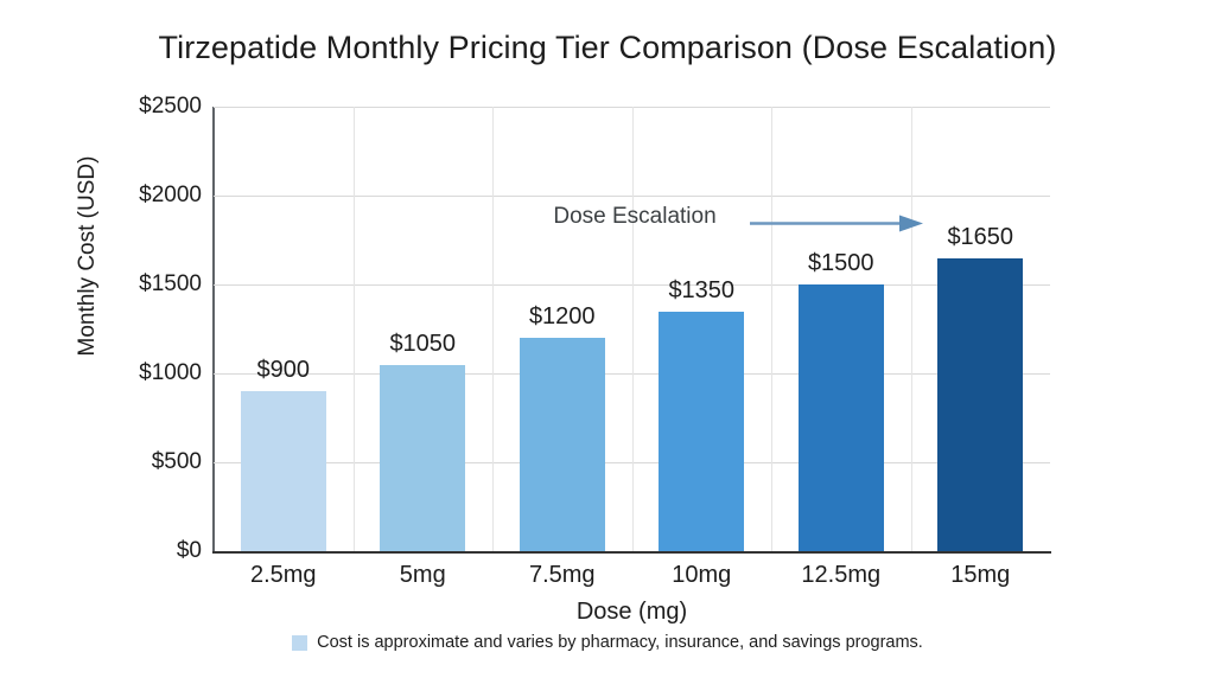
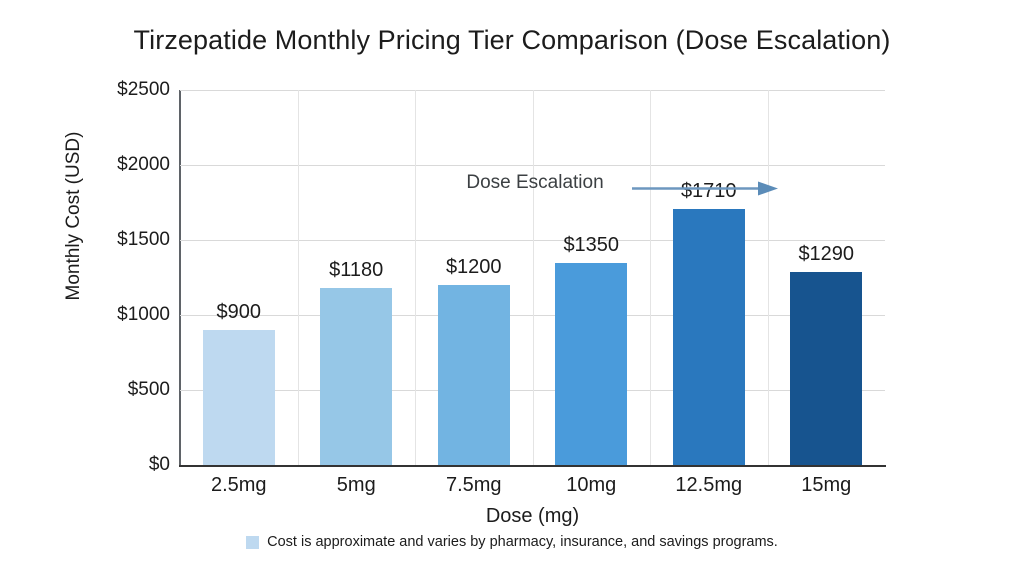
5mg: $1050 -> $1180
12.5mg: $1500 -> $1710
15mg: $1650 -> $1290
